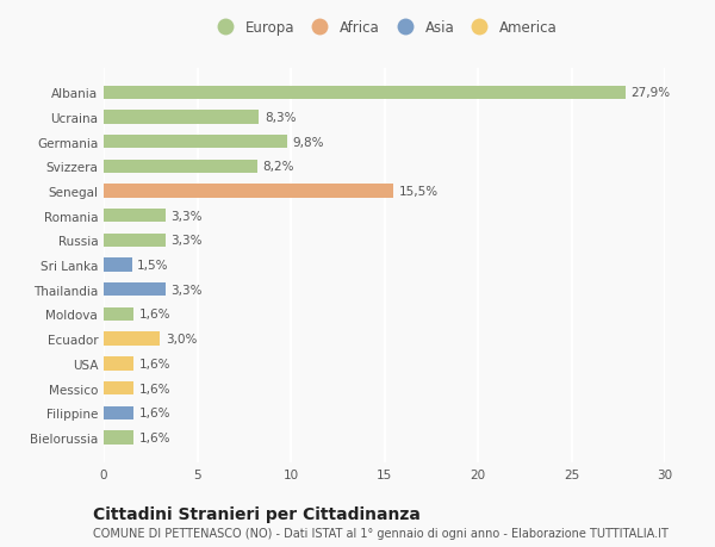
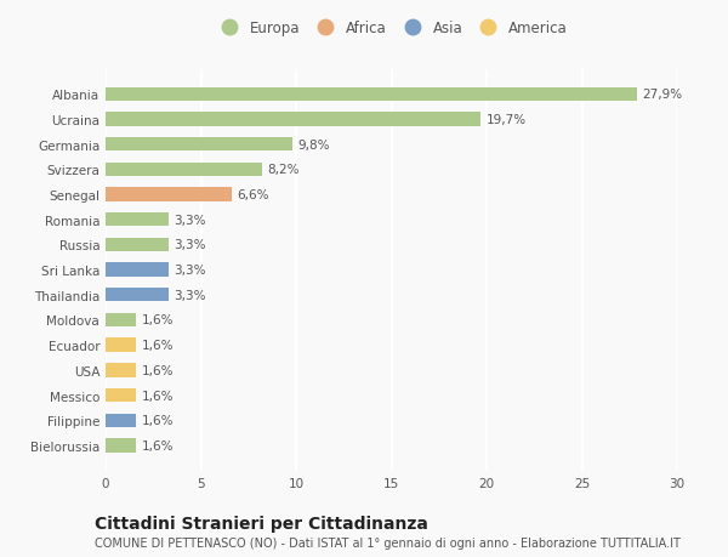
Ucraina: 8,3% -> 19,7%
Senegal: 15,5% -> 6,6%
Sri Lanka: 1,5% -> 3,3%
Ecuador: 3,0% -> 1,6%
